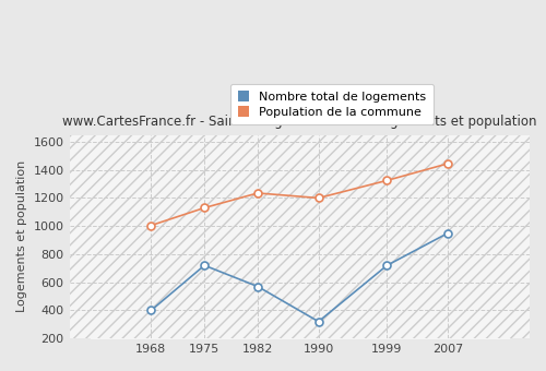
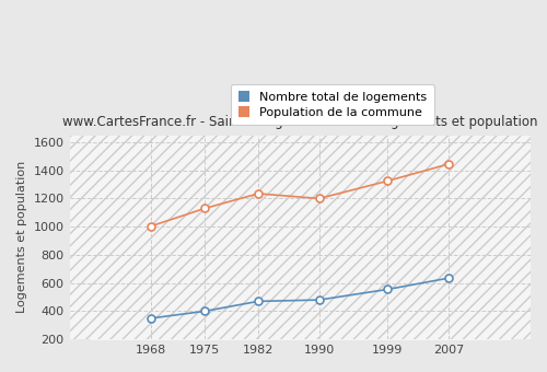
Nombre total de logements/1968: 400 -> 350
Nombre total de logements/1975: 720 -> 400
Nombre total de logements/1982: 570 -> 470
Nombre total de logements/1990: 320 -> 480
Nombre total de logements/1999: 720 -> 560
Nombre total de logements/2007: 950 -> 640
